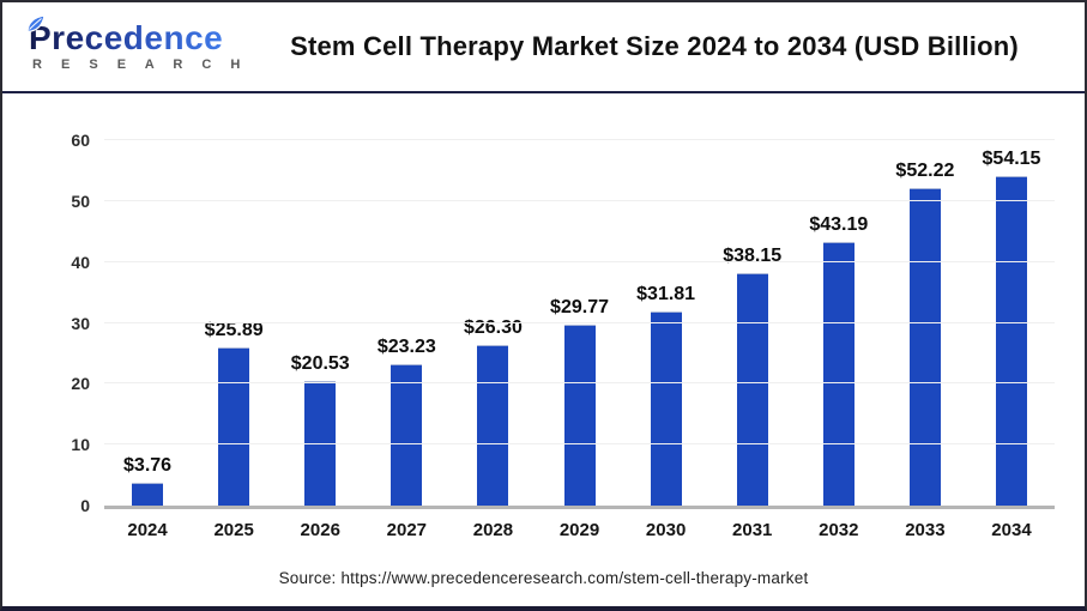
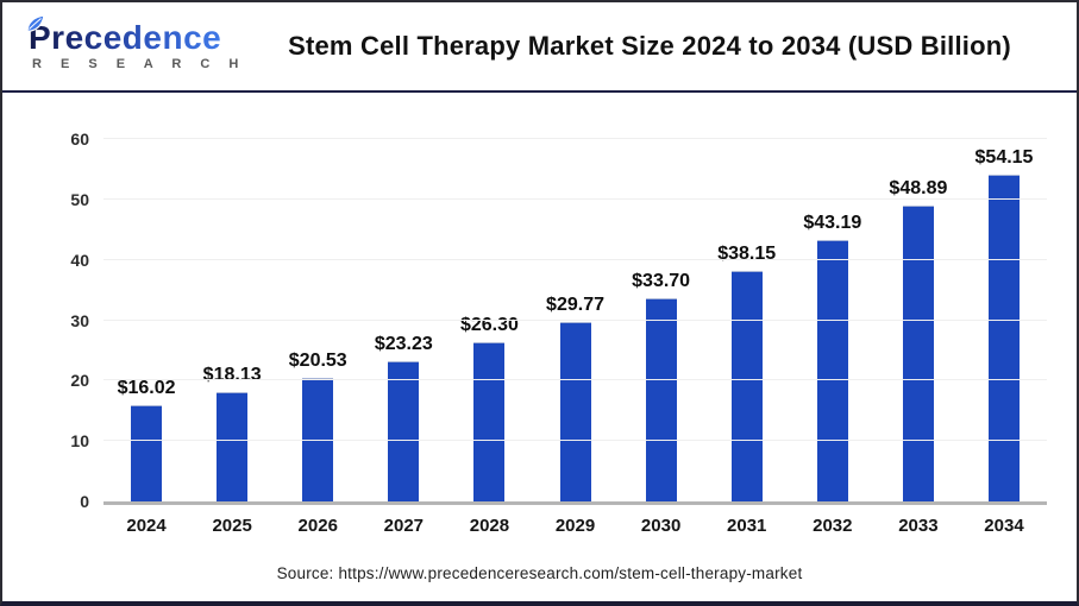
2024: $3.76 -> $16.02
2025: $25.89 -> $18.13
2030: $31.81 -> $33.70
2033: $52.22 -> $48.89
